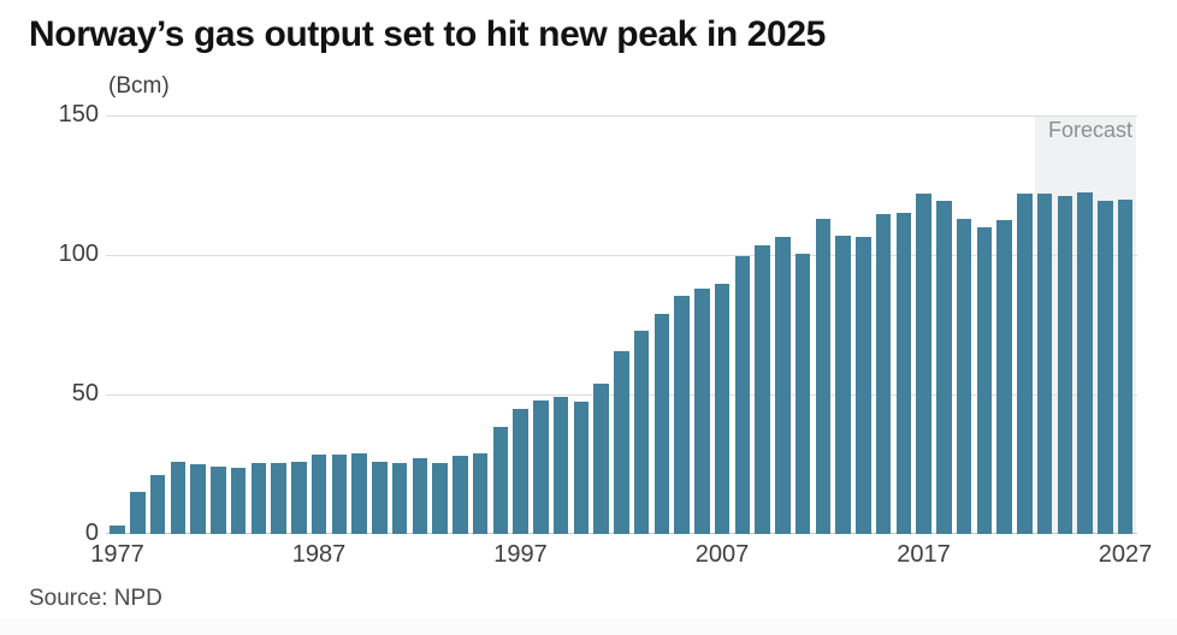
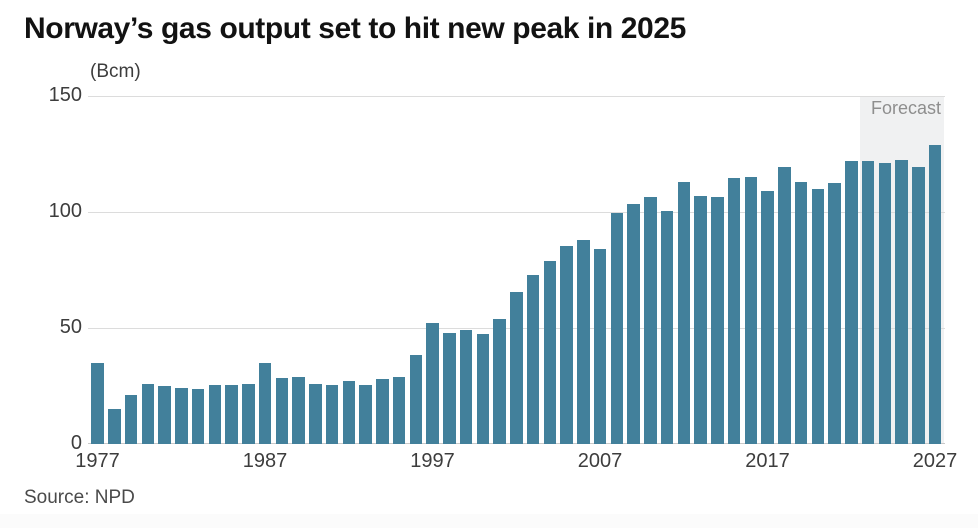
1977: 3 -> 35
1987: 28 -> 35
1997: 45 -> 52
2007: 90 -> 84
2017: 122 -> 109
2027: 120 -> 129
